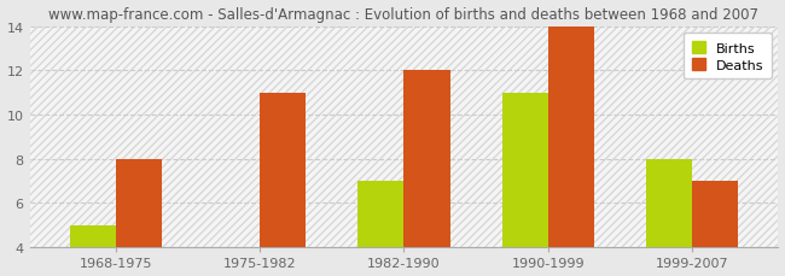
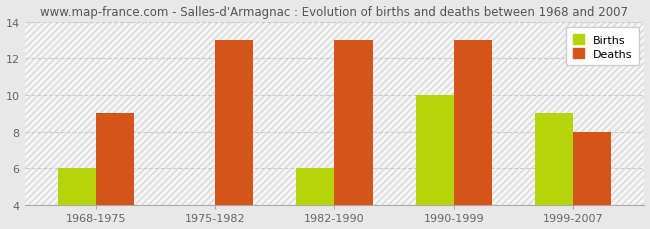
Births/1968-1975: 5 -> 6
Deaths/1968-1975: 8 -> 9
Deaths/1975-1982: 11 -> 13
Births/1982-1990: 7 -> 6
Deaths/1982-1990: 12 -> 13
Births/1990-1999: 11 -> 10
Deaths/1990-1999: 14 -> 13
Births/1999-2007: 8 -> 9
Deaths/1999-2007: 7 -> 8
